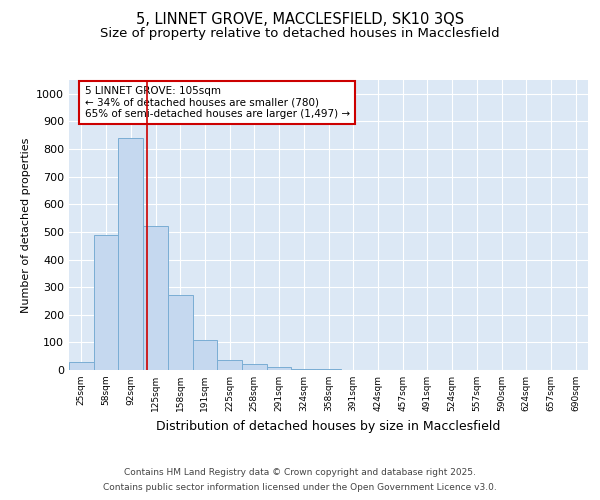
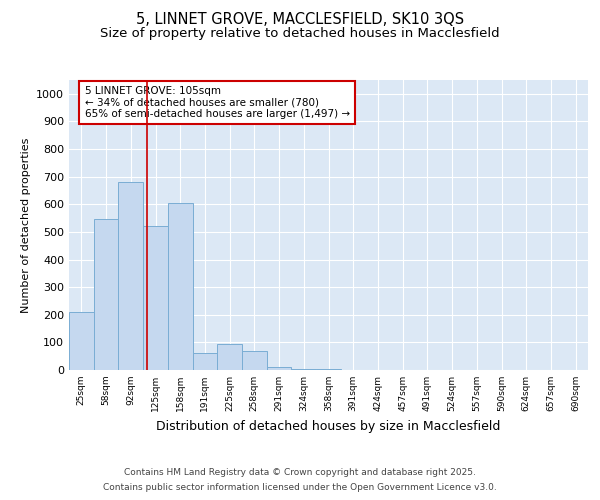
25sqm: 28 -> 210
58sqm: 490 -> 545
92sqm: 840 -> 680
158sqm: 270 -> 605
191sqm: 108 -> 60
225sqm: 38 -> 95
258sqm: 22 -> 70
